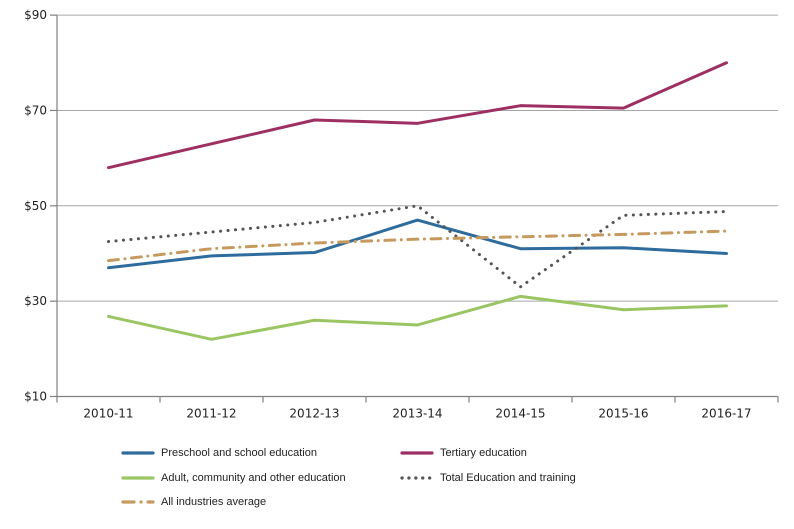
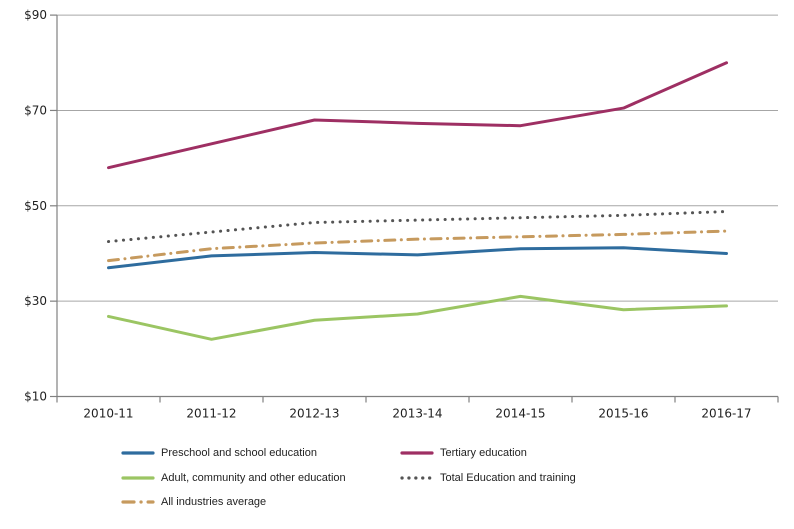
Preschool and school education/2013-14: $47 -> $40
Adult, community and other education/2013-14: $25 -> $27
Total Education and training/2013-14: $50 -> $47
Tertiary education/2014-15: $71 -> $67
Total Education and training/2014-15: $33 -> $48
